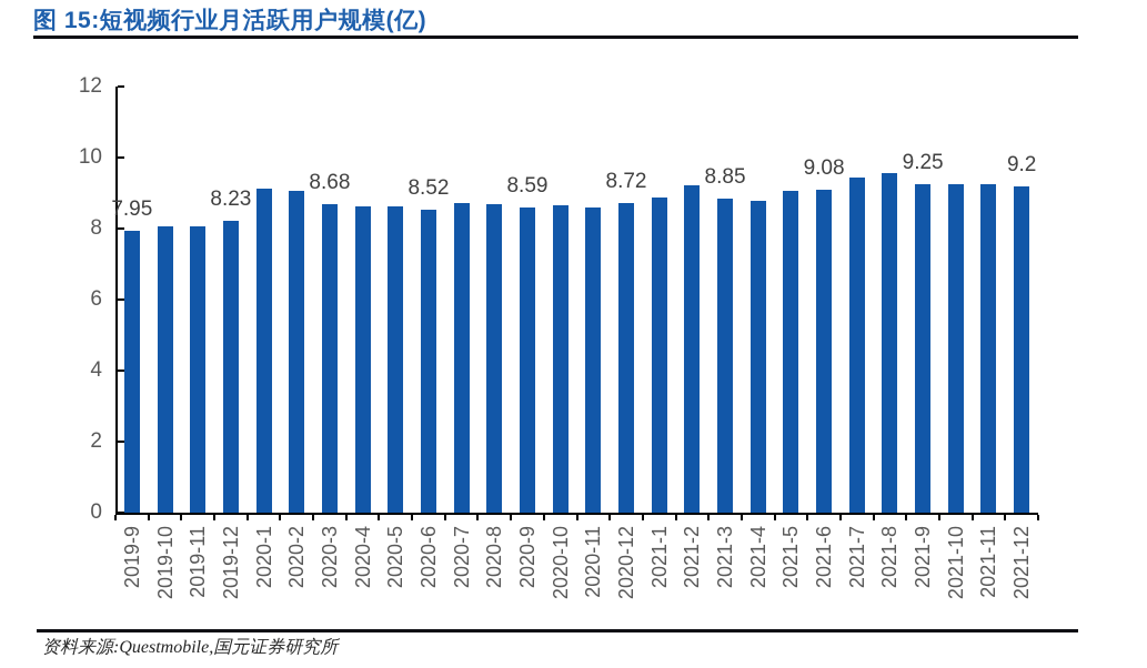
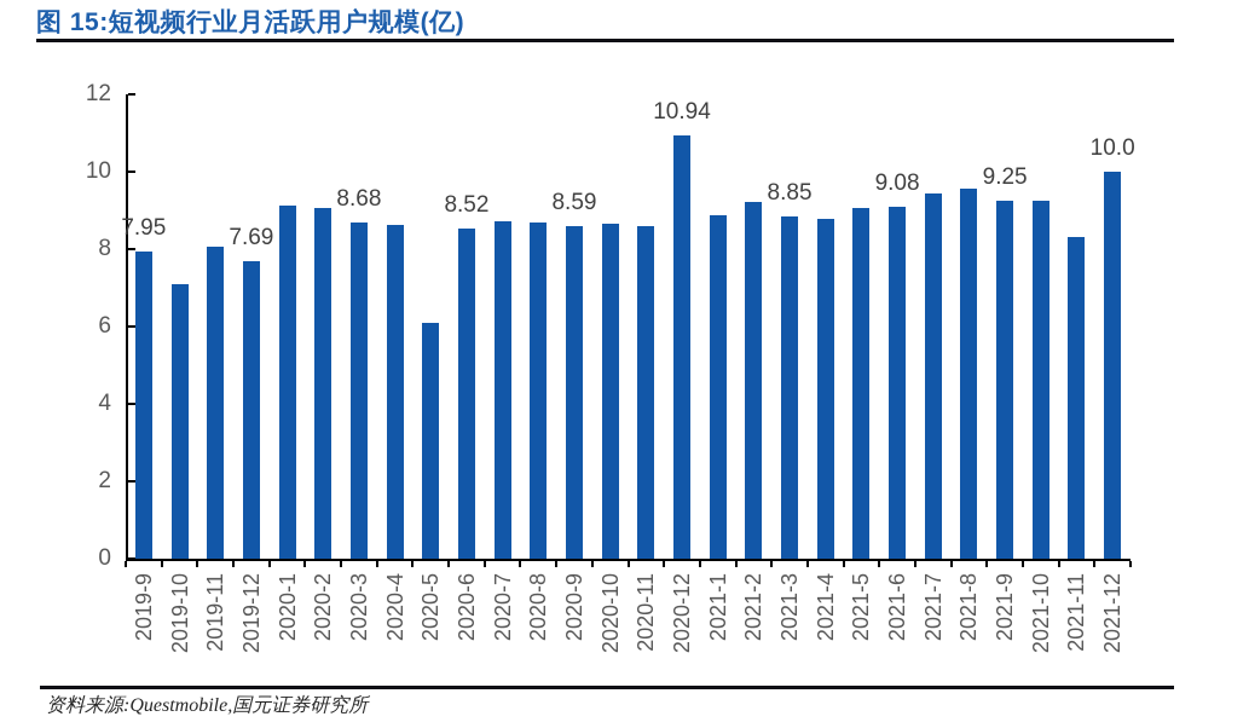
2019-10: 8.1 -> 7.1
2019-12: 8.23 -> 7.69
2020-5: 8.6 -> 6.1
2020-12: 8.72 -> 10.94
2021-11: 9.3 -> 8.3
2021-12: 9.2 -> 10.0
